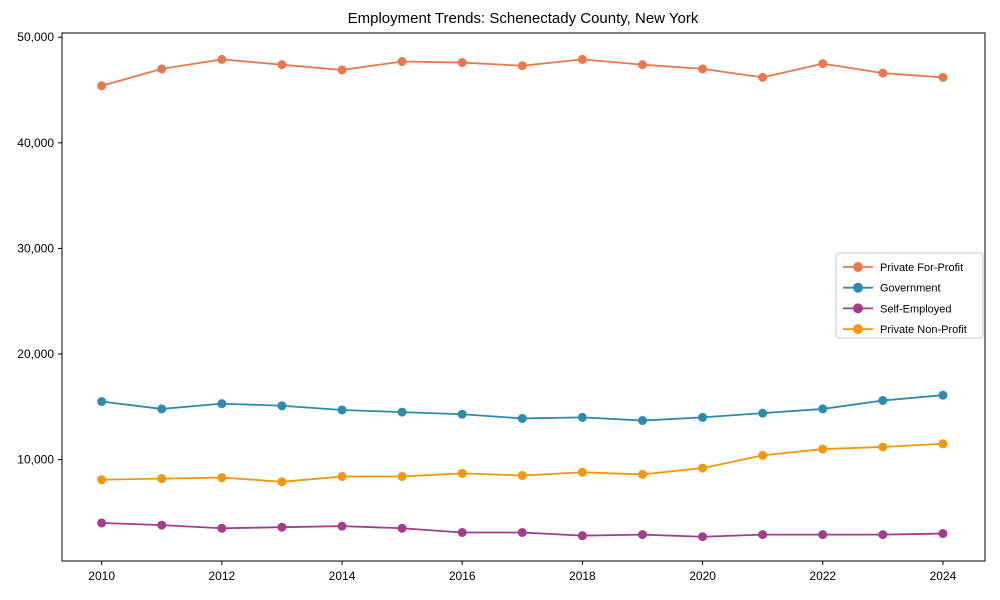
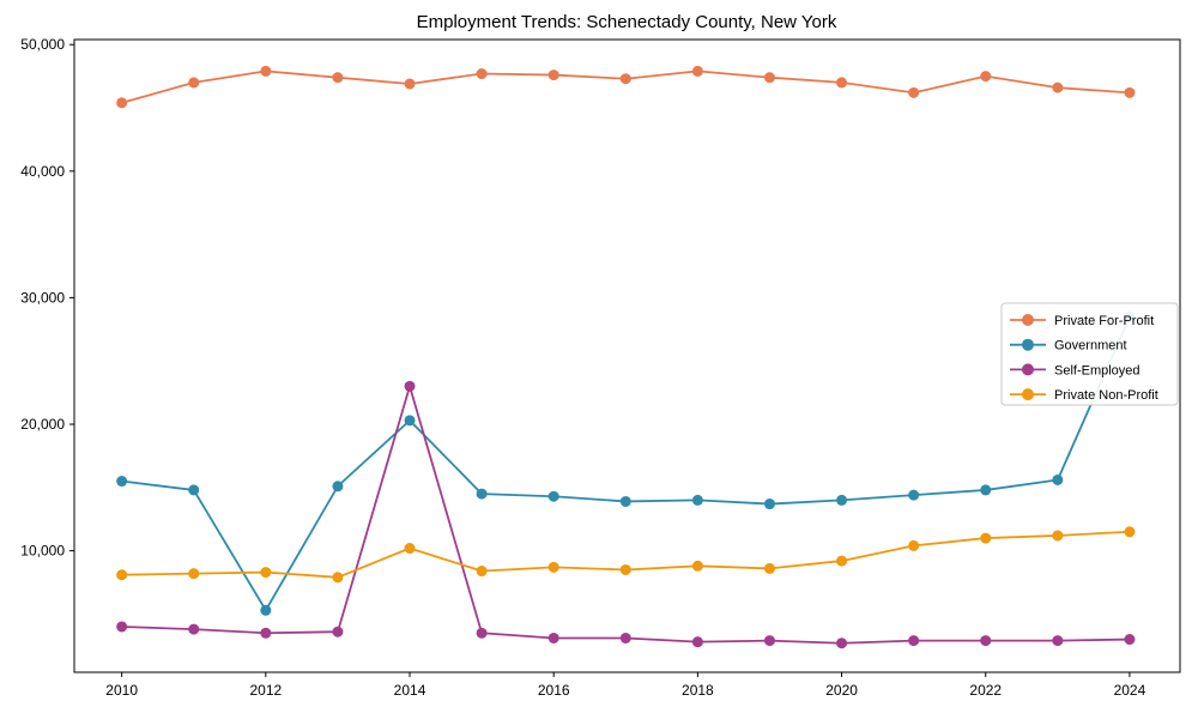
Government/2012: 15300 -> 5300
Government/2014: 14700 -> 20300
Self-Employed/2014: 3700 -> 23000
Private Non-Profit/2014: 8400 -> 10200
Government/2024: 16100 -> 28500
